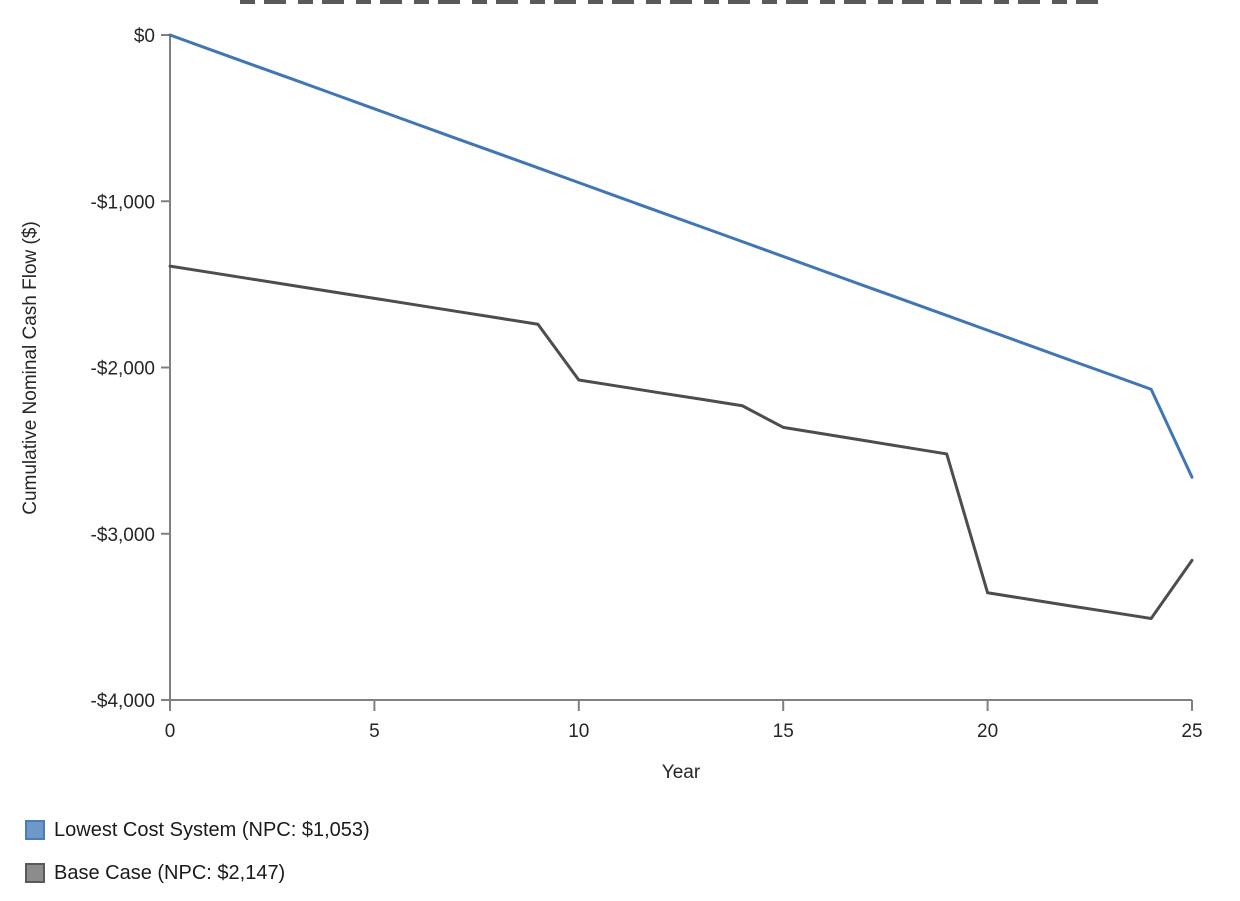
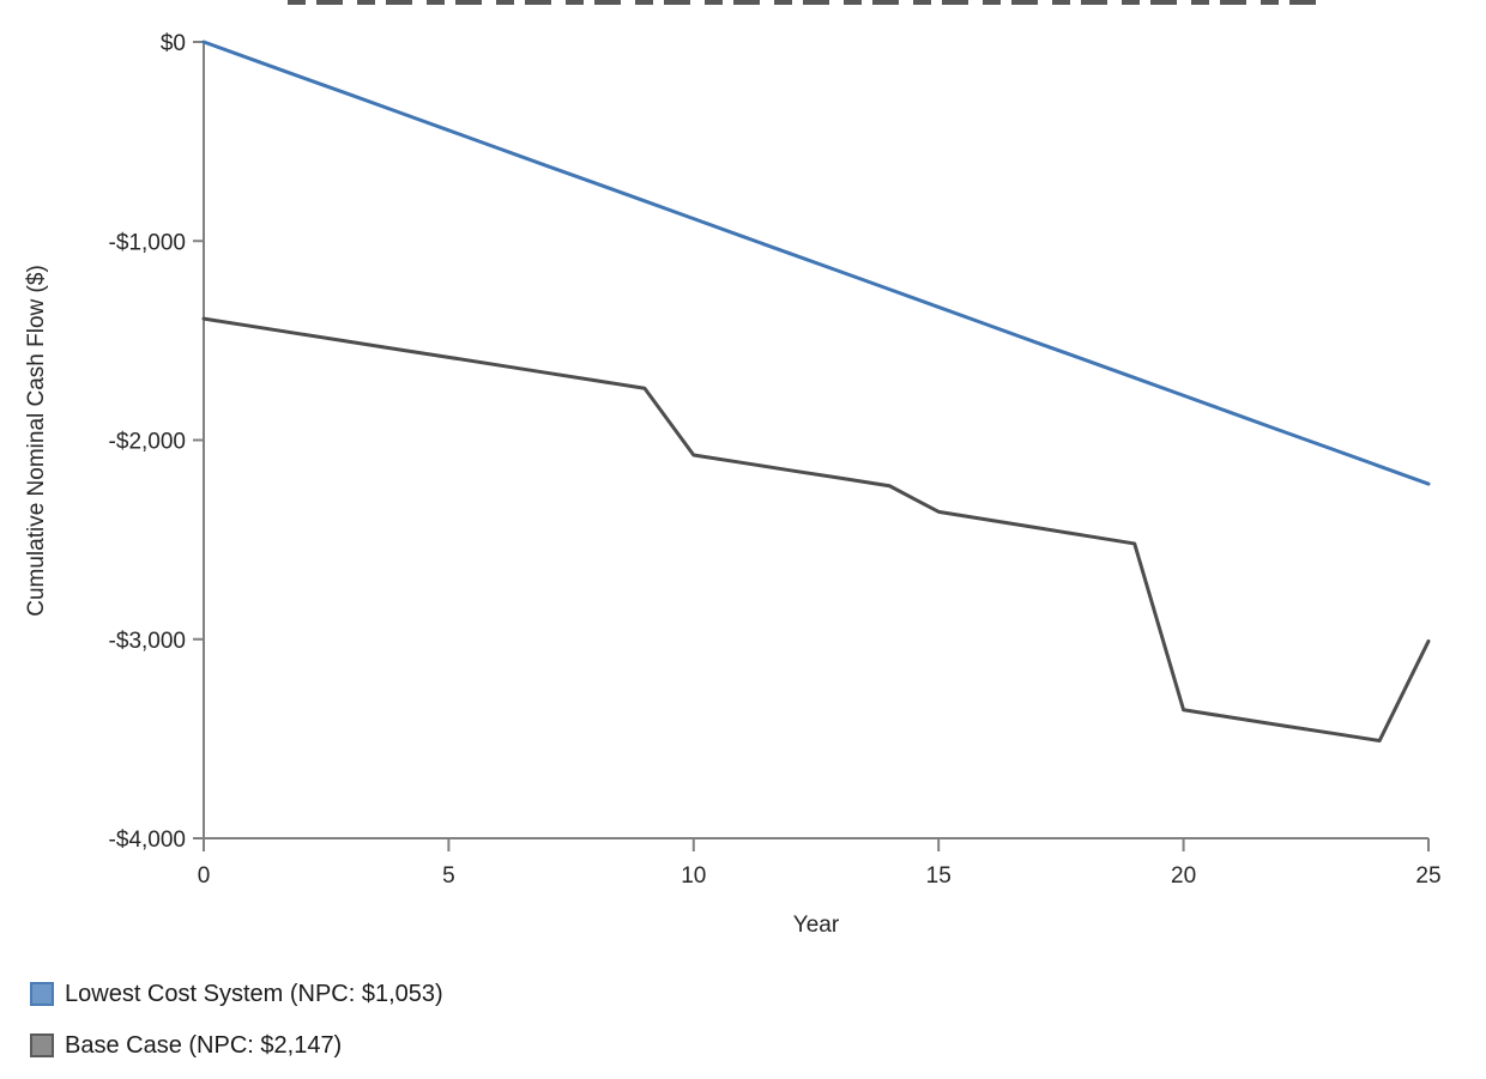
Lowest Cost System (NPC: $1,053)/25: -$2660 -> -$2220
Base Case (NPC: $2,147)/25: -$3160 -> -$3010
